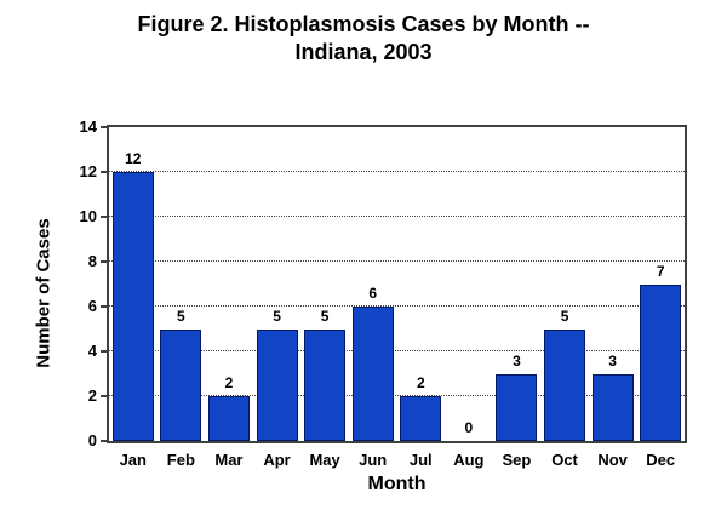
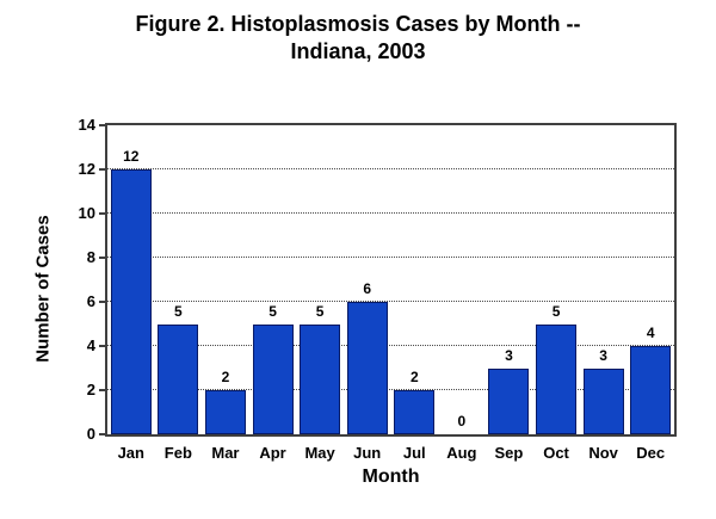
Dec: 7 -> 4
